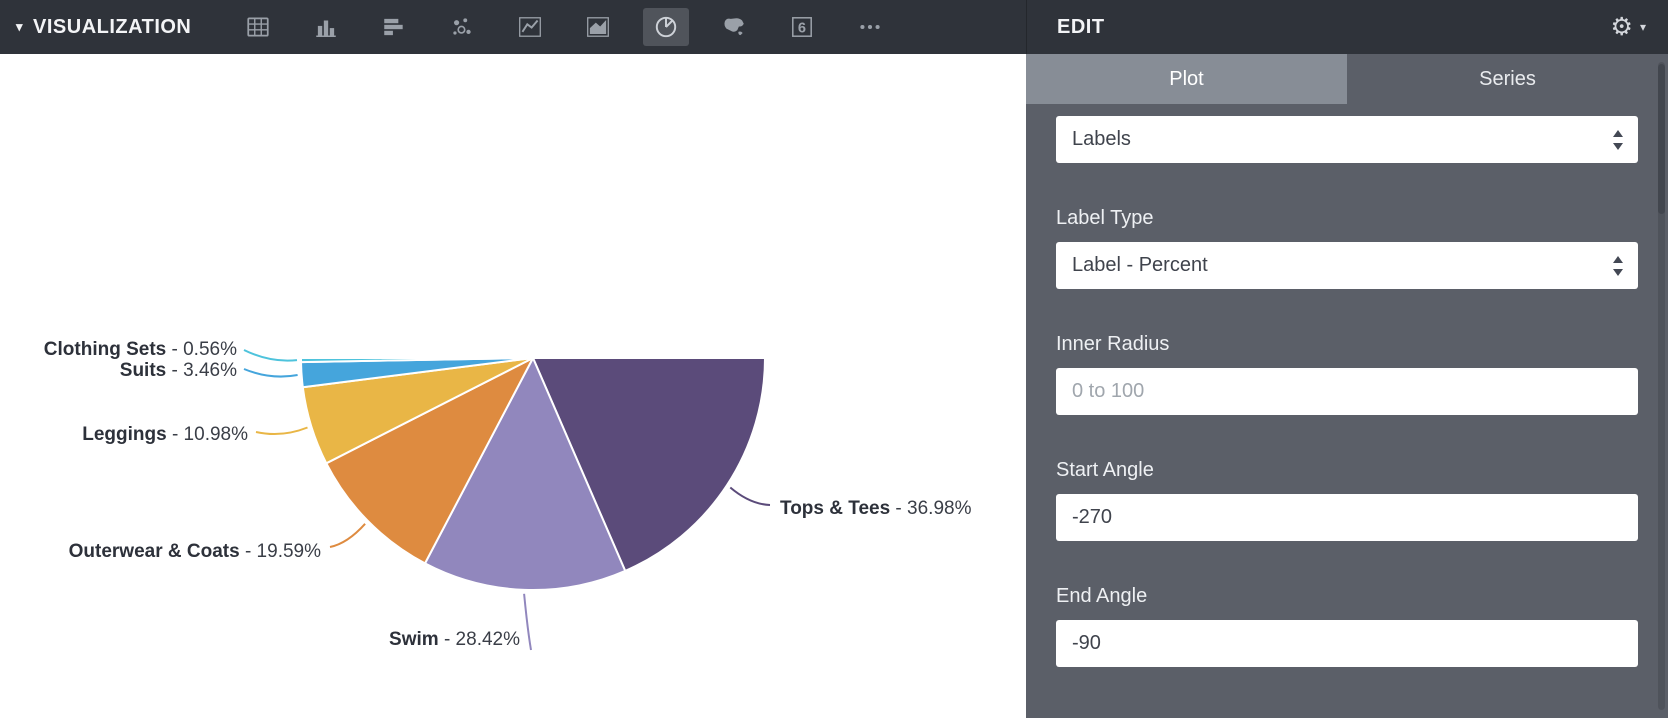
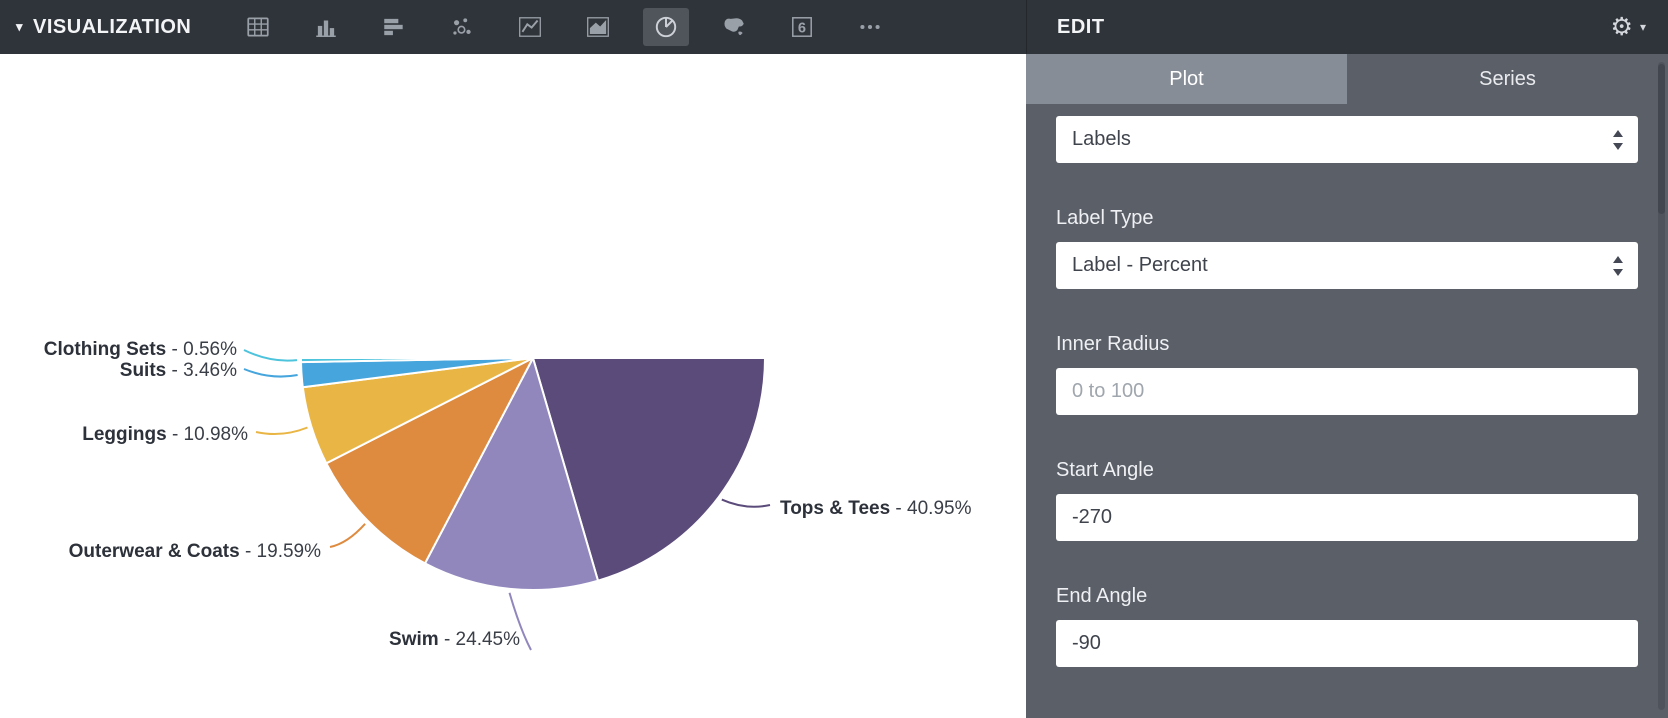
Tops & Tees: 36.98% -> 40.95%
Swim: 28.42% -> 24.45%
